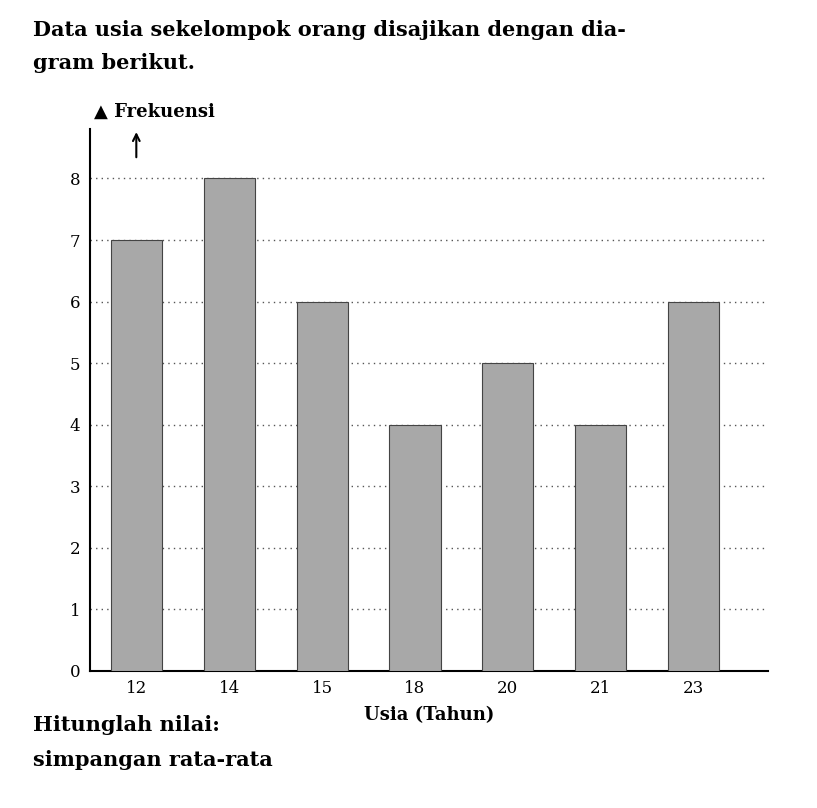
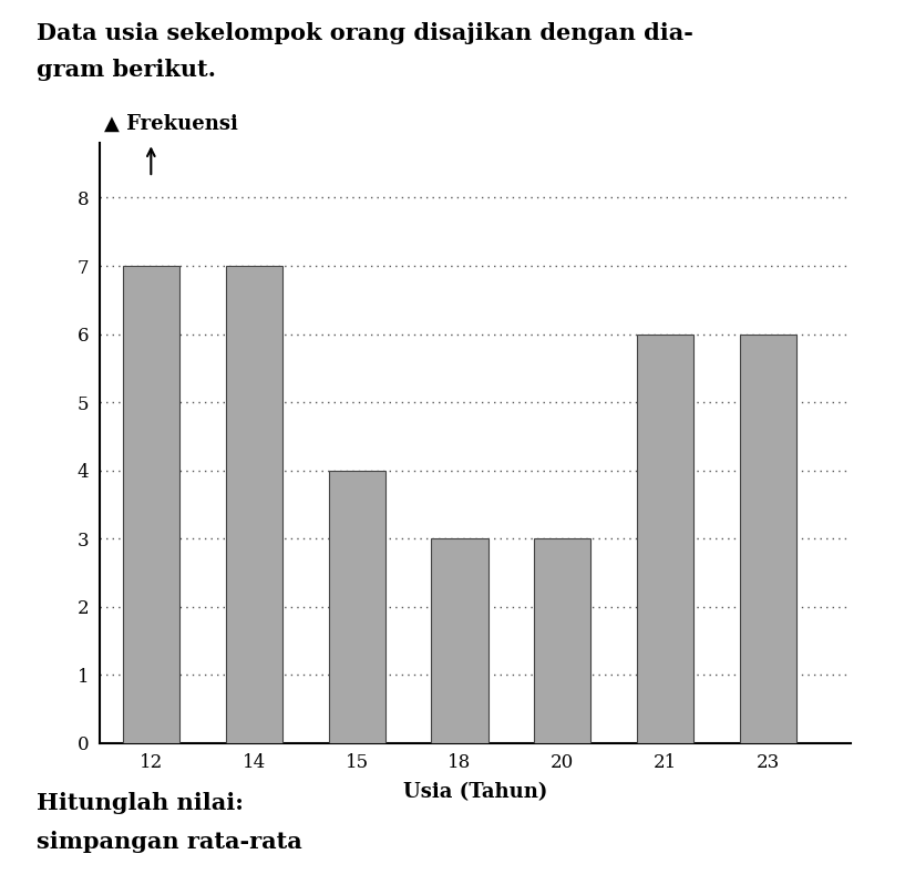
14: 8 -> 7
15: 6 -> 4
18: 4 -> 3
20: 5 -> 3
21: 4 -> 6
